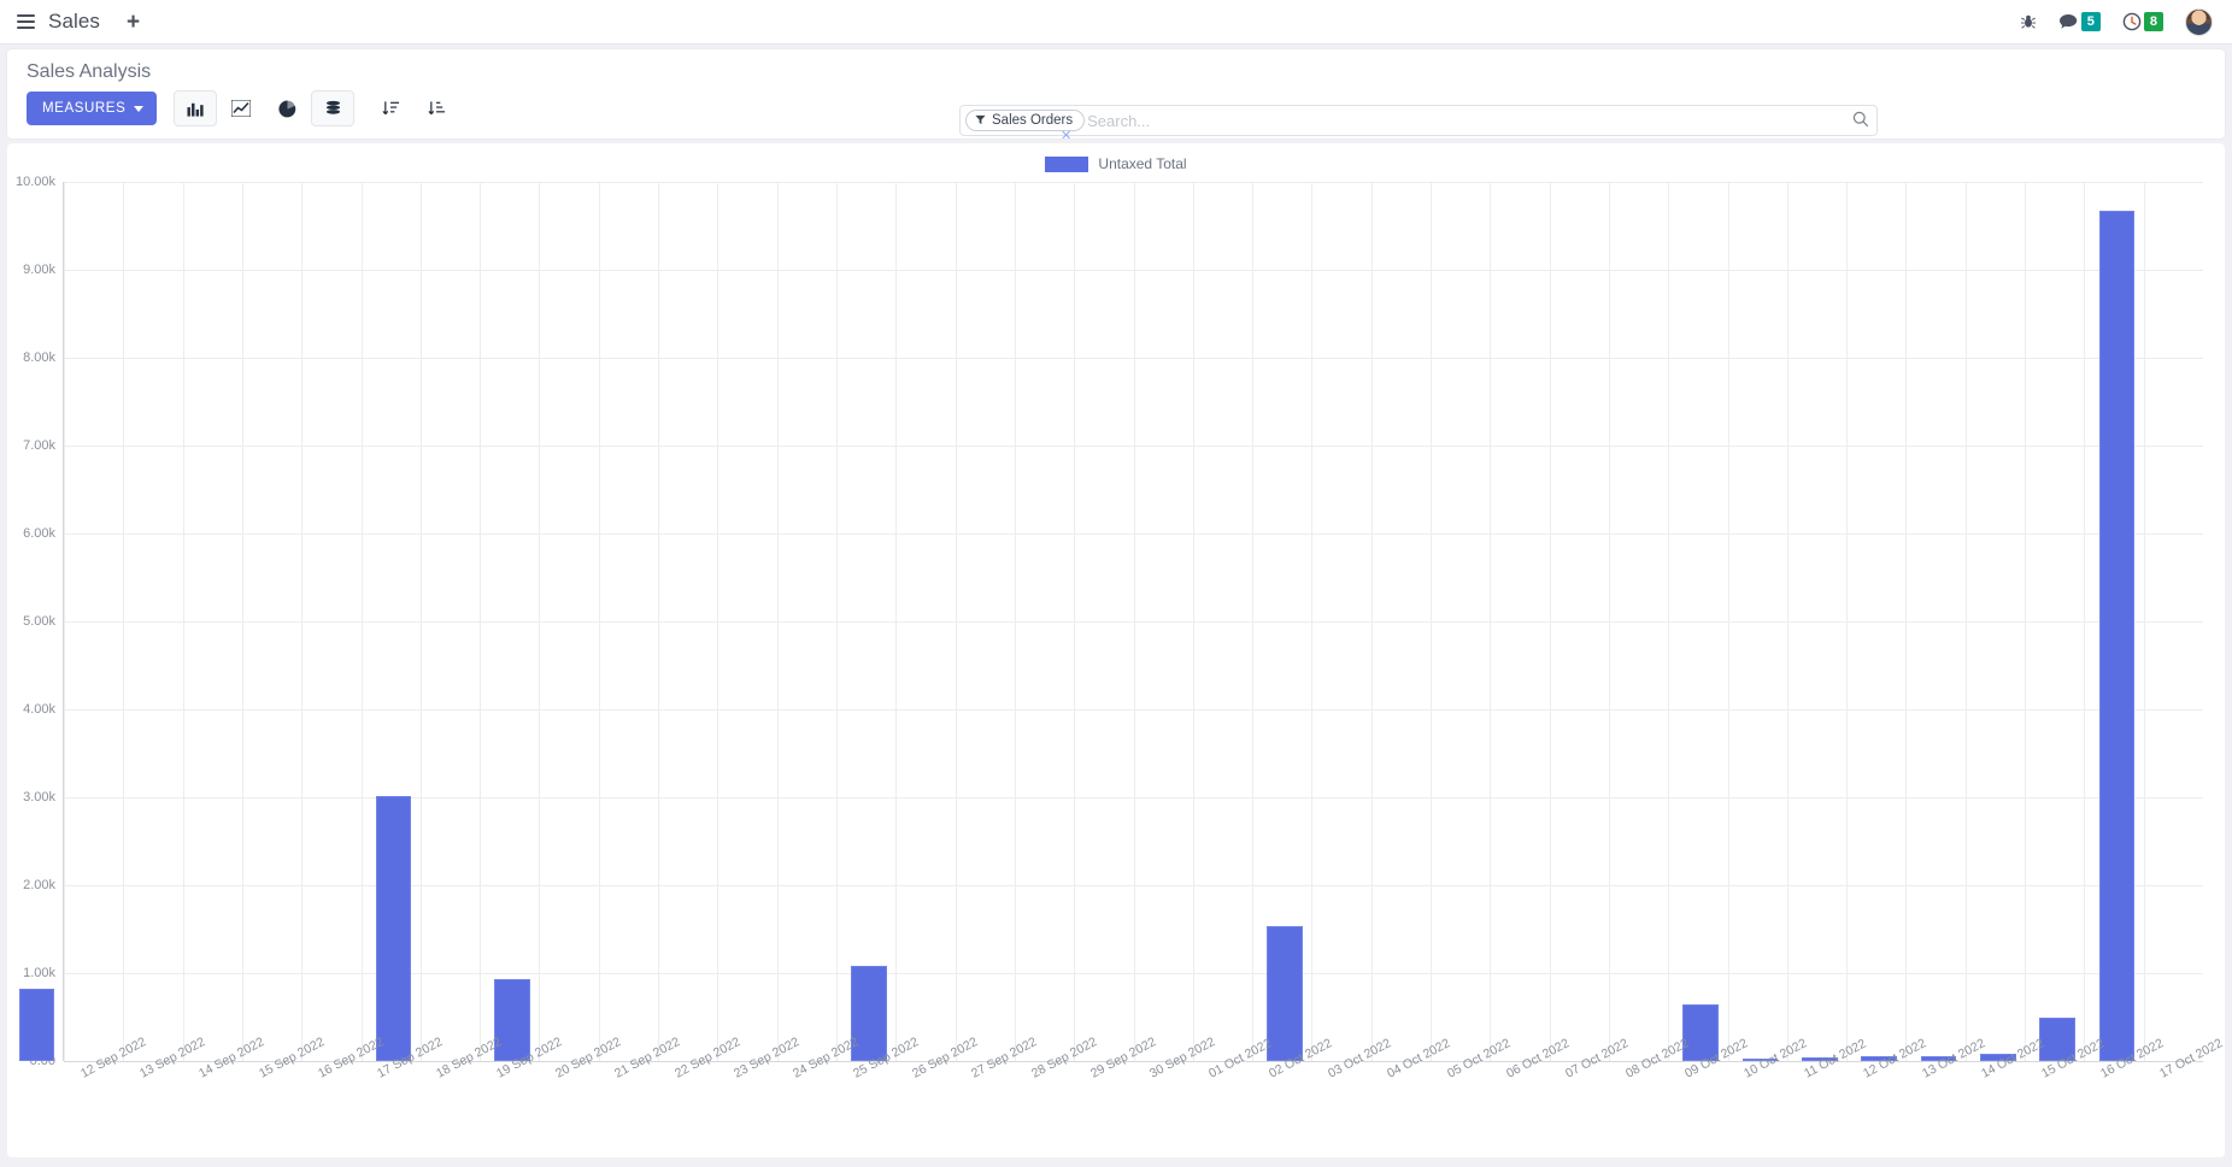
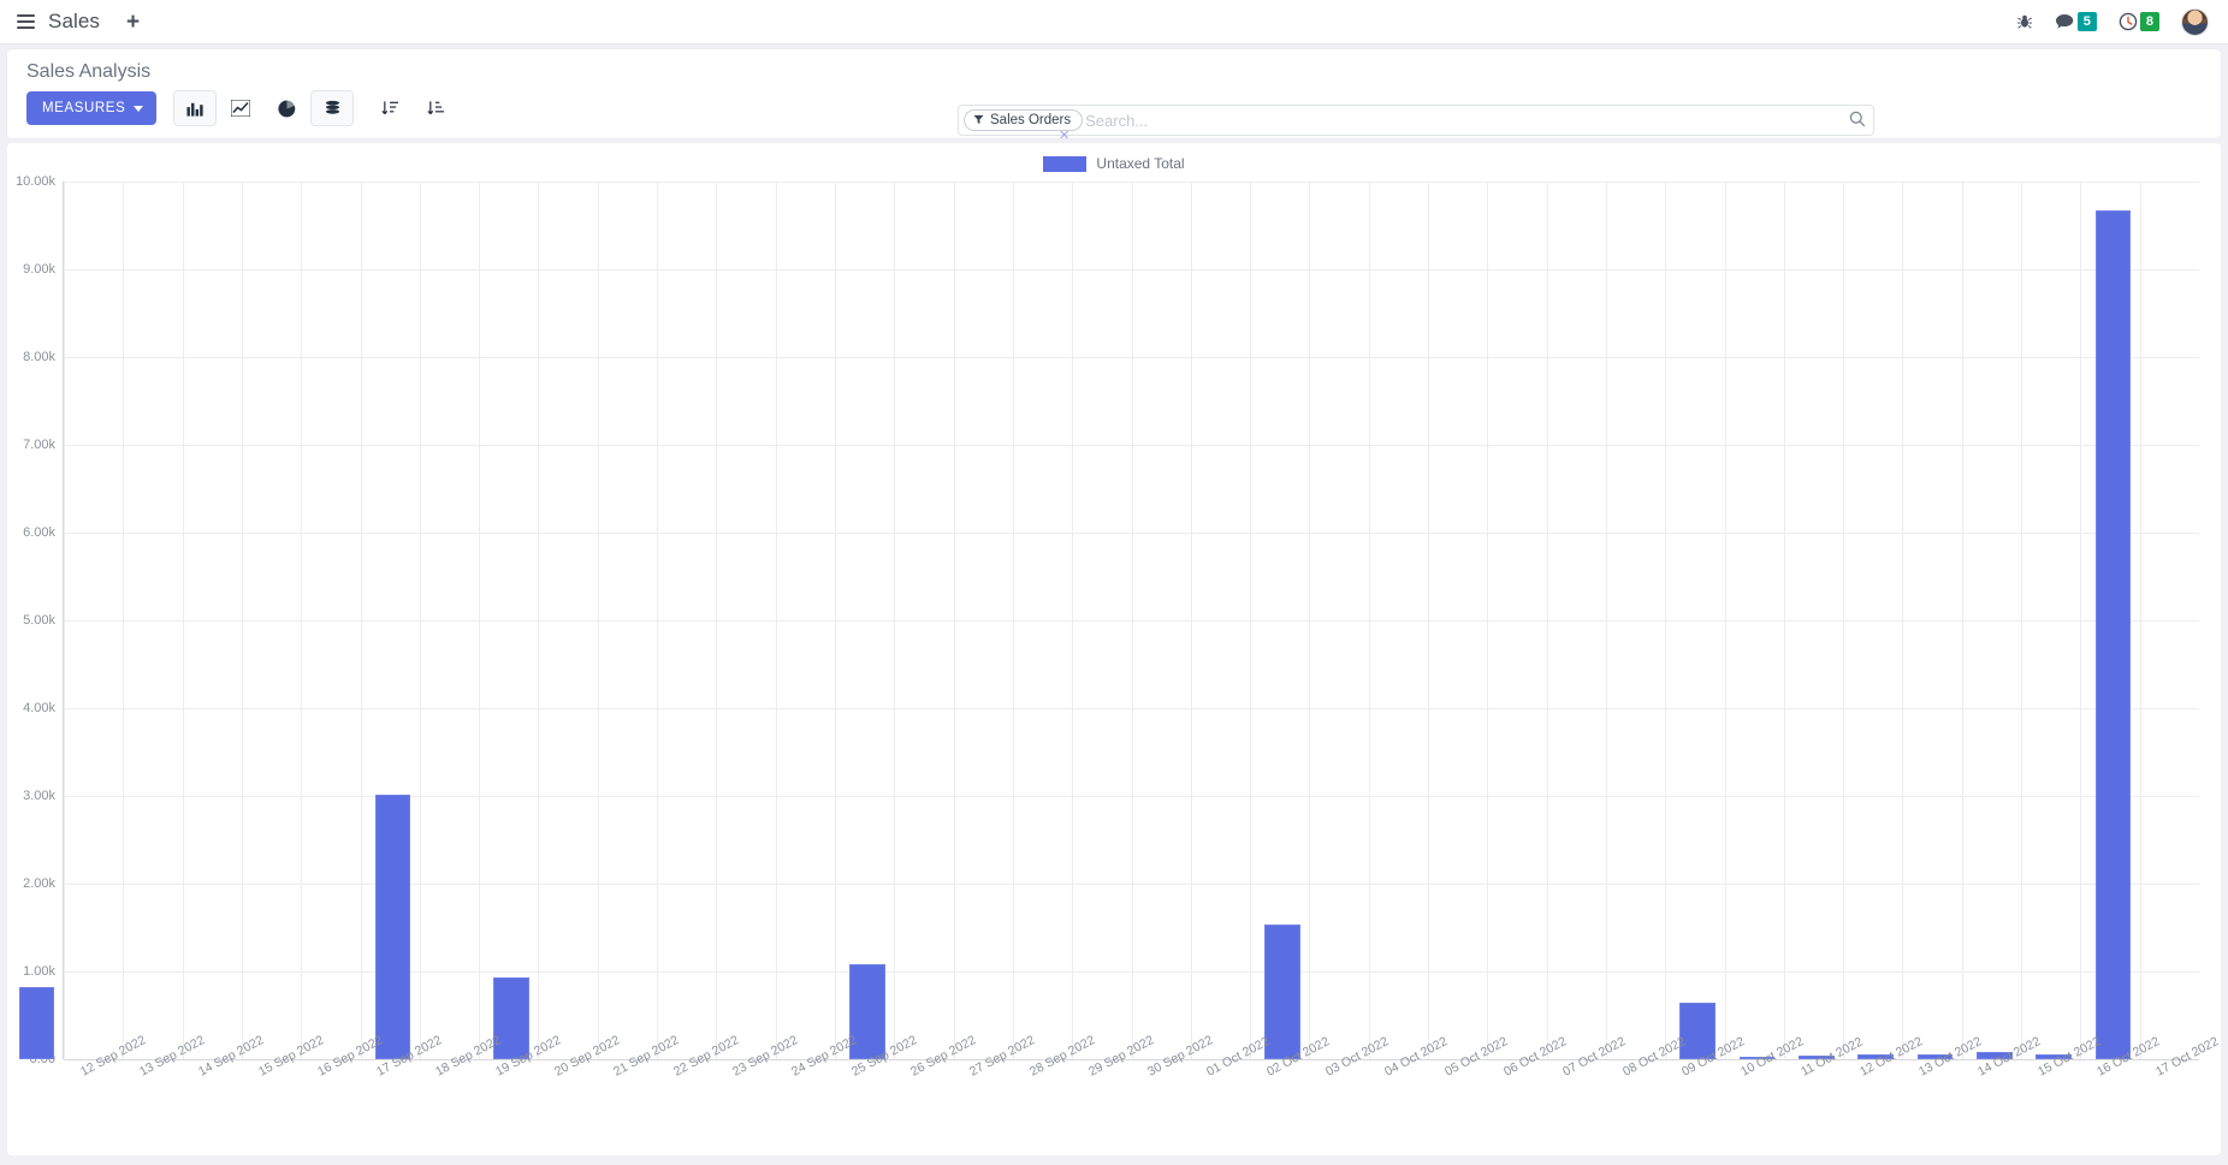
16 Oct 2022: 0.5k -> 0.1k
